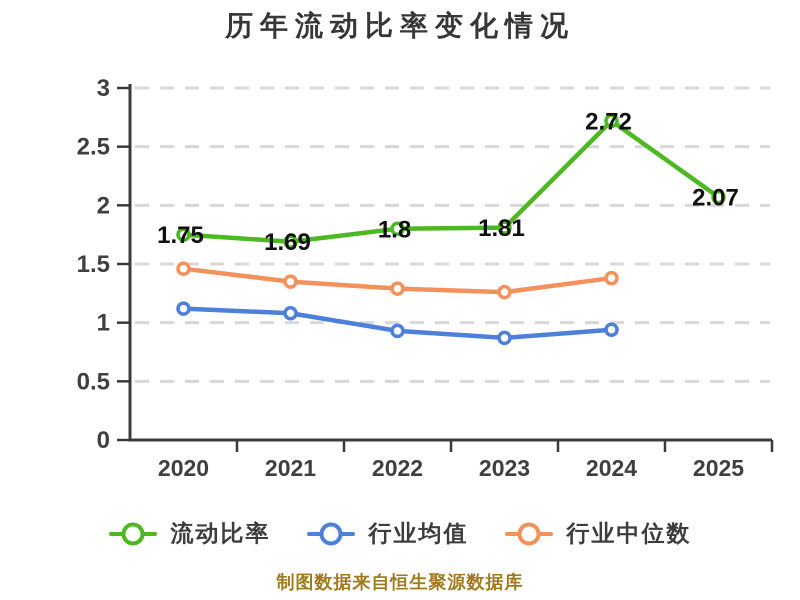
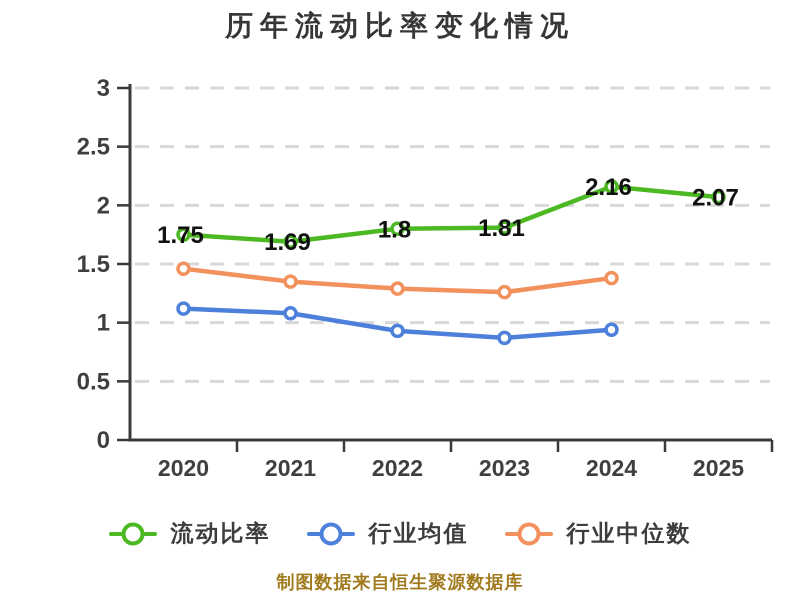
流动比率/2024: 2.72 -> 2.16
